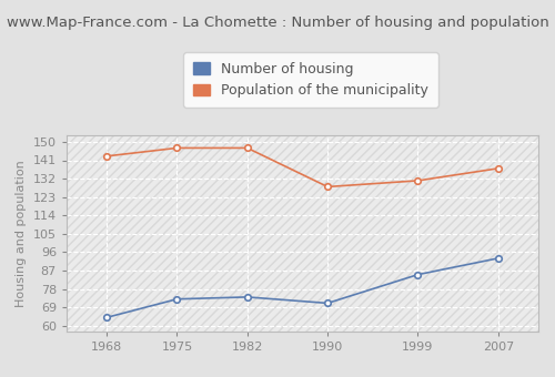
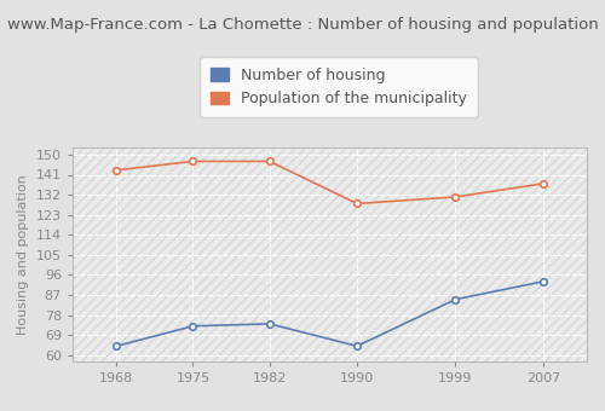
Number of housing/1990: 71 -> 64
